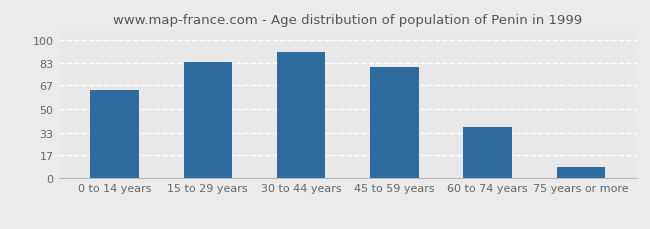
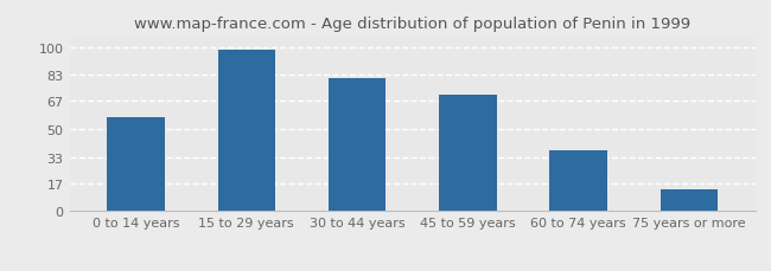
0 to 14 years: 64 -> 57
15 to 29 years: 84 -> 98
30 to 44 years: 91 -> 81
45 to 59 years: 80 -> 71
75 years or more: 8 -> 13
